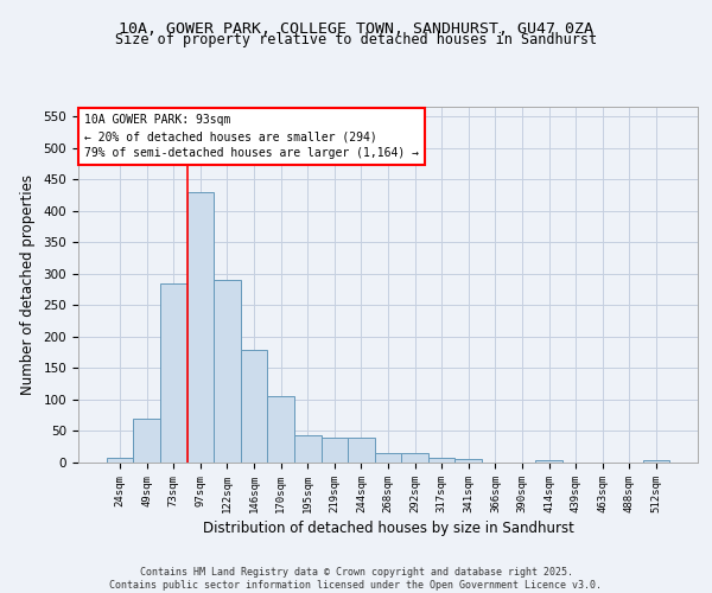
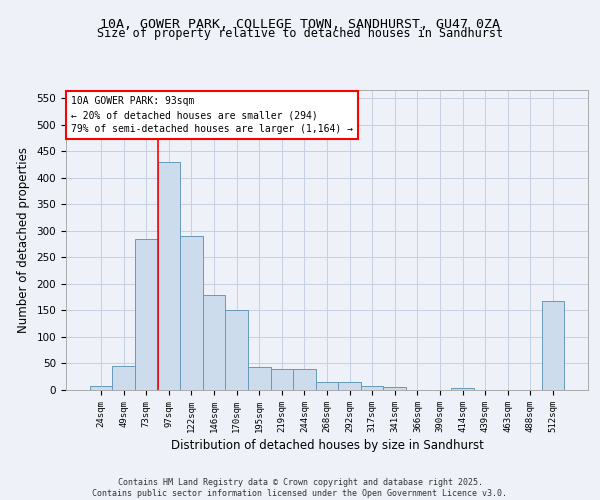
49sqm: 70 -> 46
170sqm: 105 -> 150
512sqm: 3 -> 168
